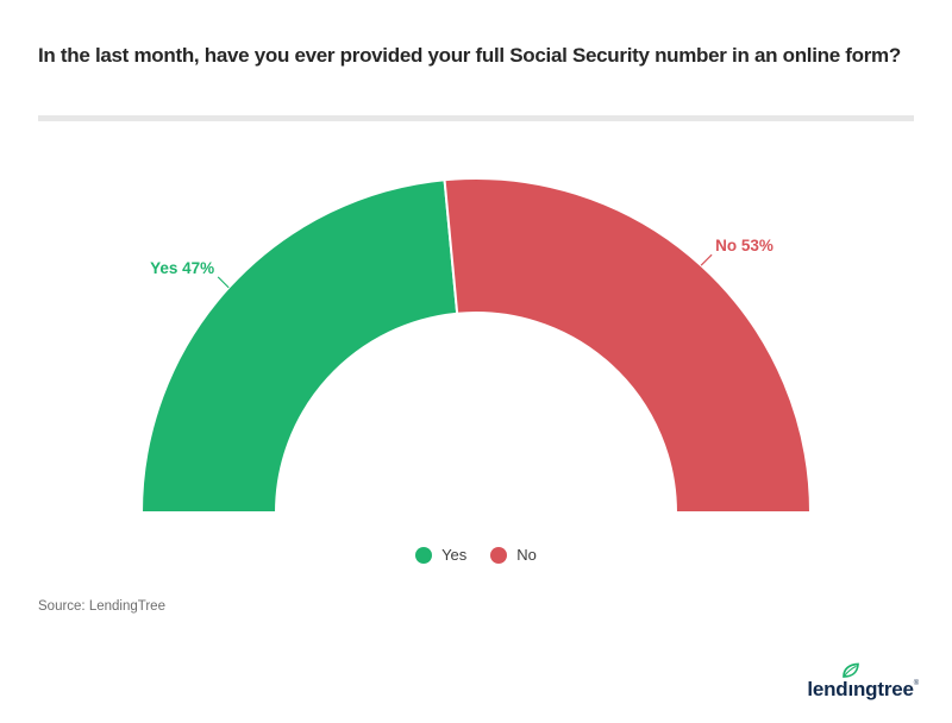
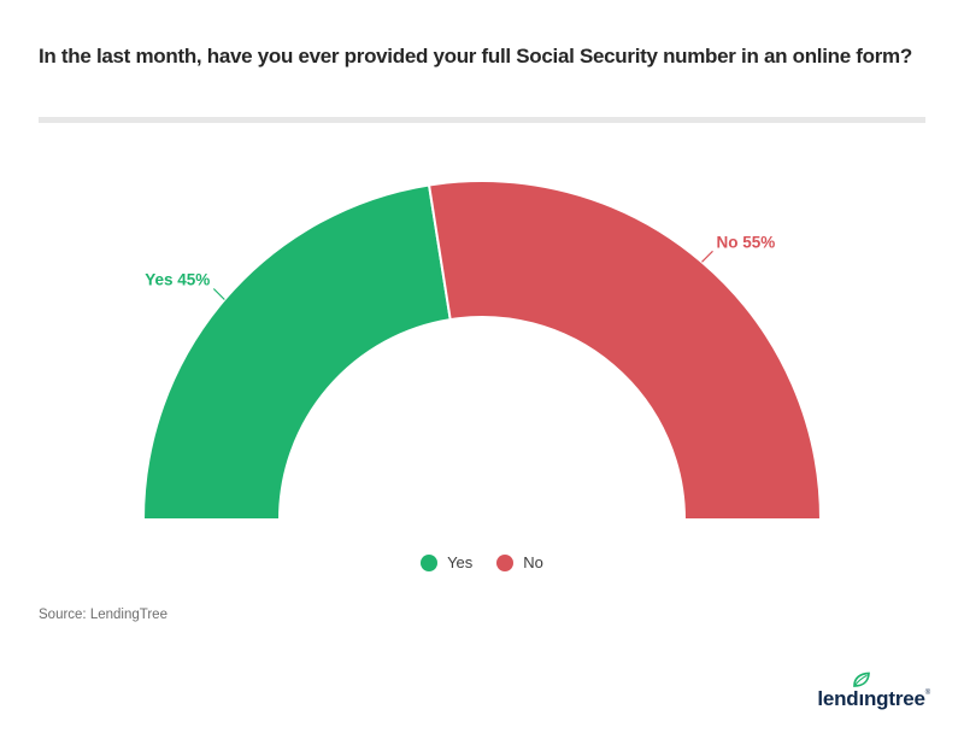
Yes: 47% -> 45%
No: 53% -> 55%
